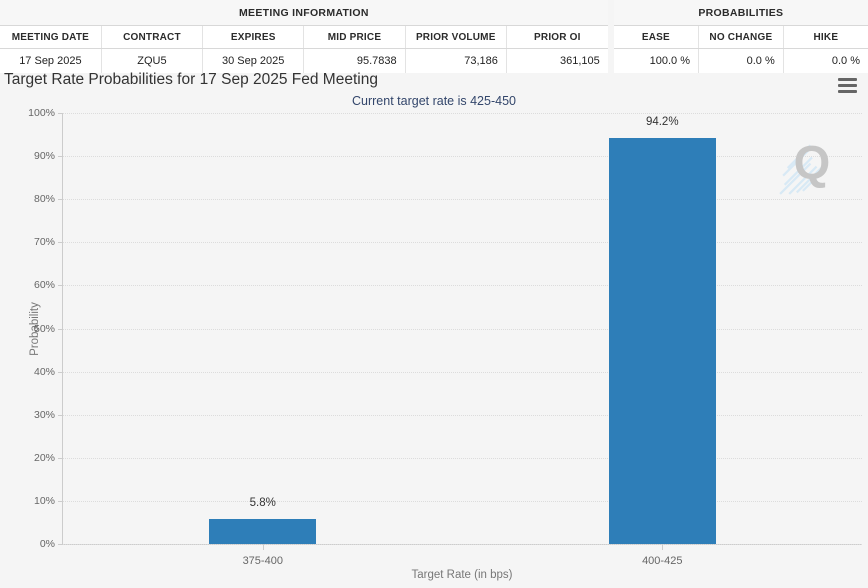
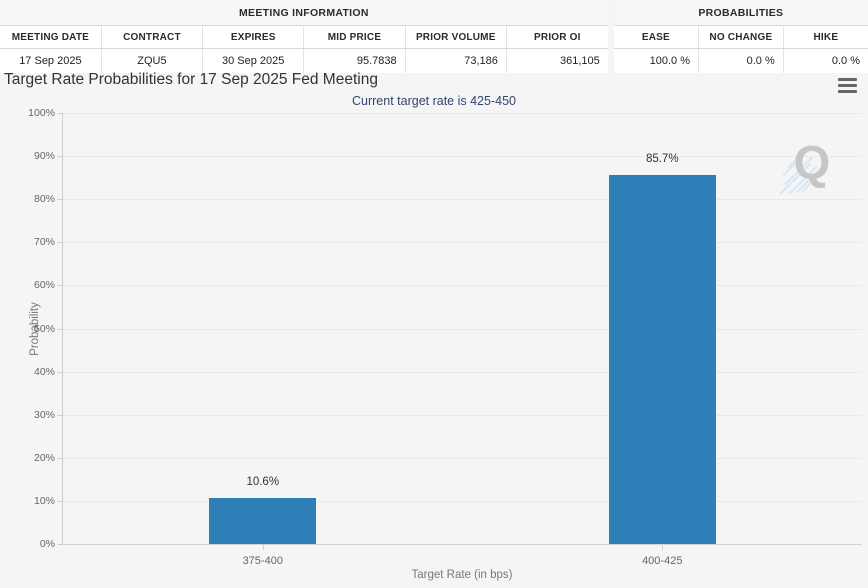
375-400: 5.8% -> 10.6%
400-425: 94.2% -> 85.7%
